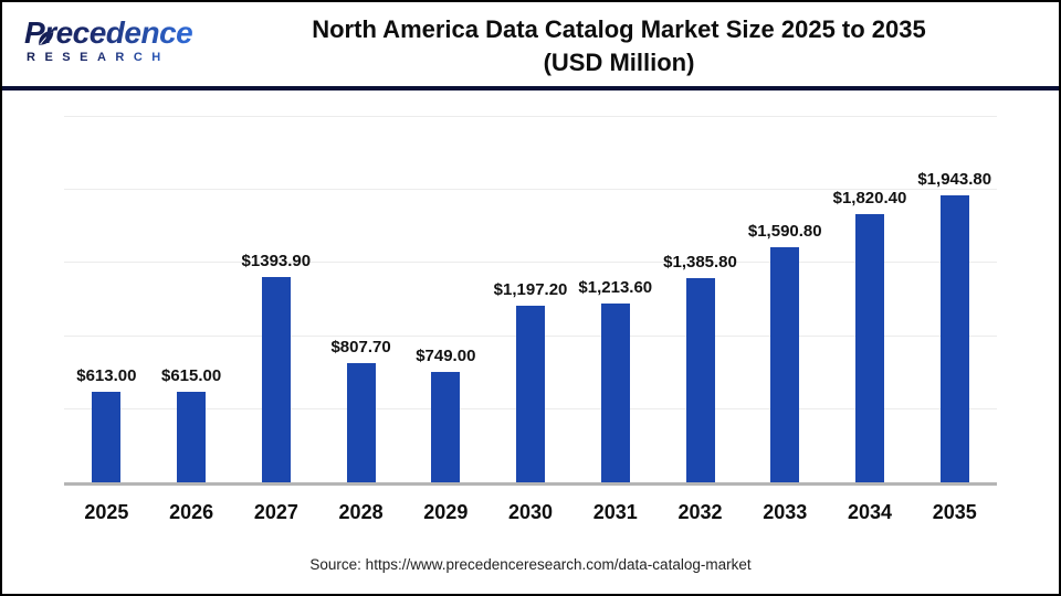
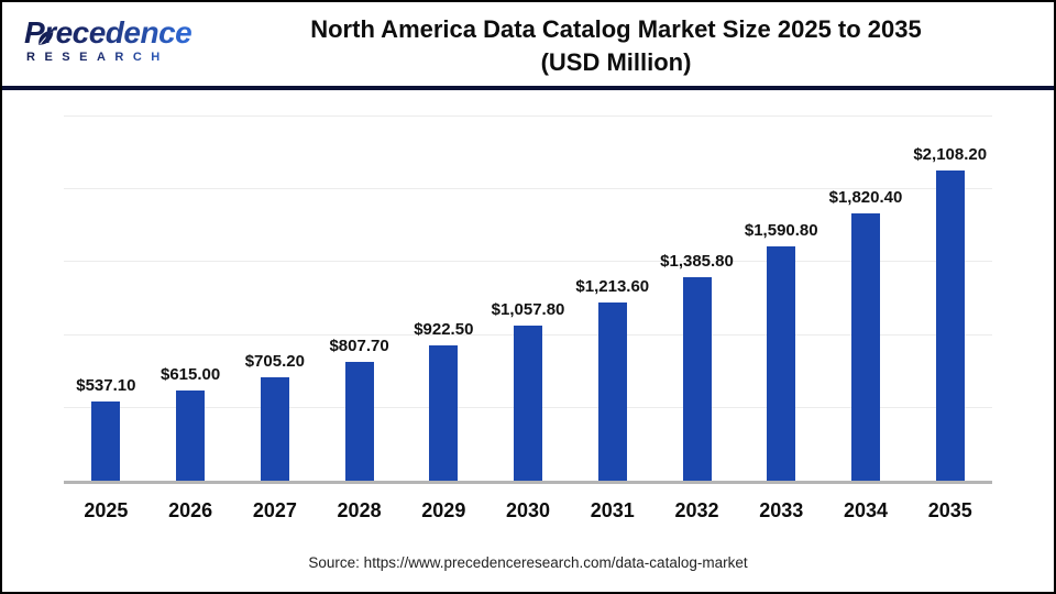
2025: $613.00 -> $537.10
2027: $1393.90 -> $705.20
2029: $749.00 -> $922.50
2030: $1,197.20 -> $1,057.80
2035: $1,943.80 -> $2,108.20
